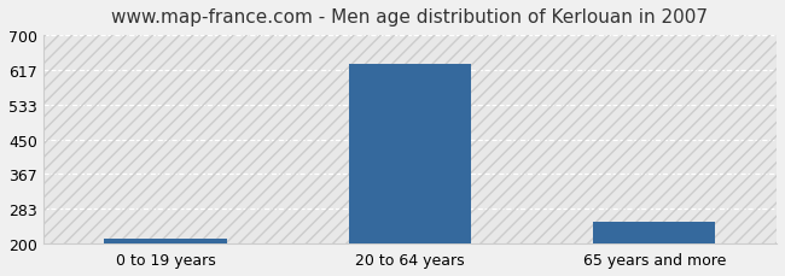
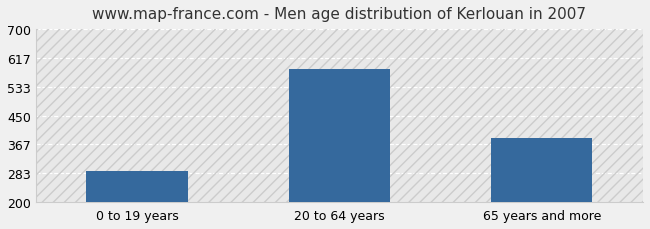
0 to 19 years: 213 -> 290
20 to 64 years: 632 -> 585
65 years and more: 252 -> 385
